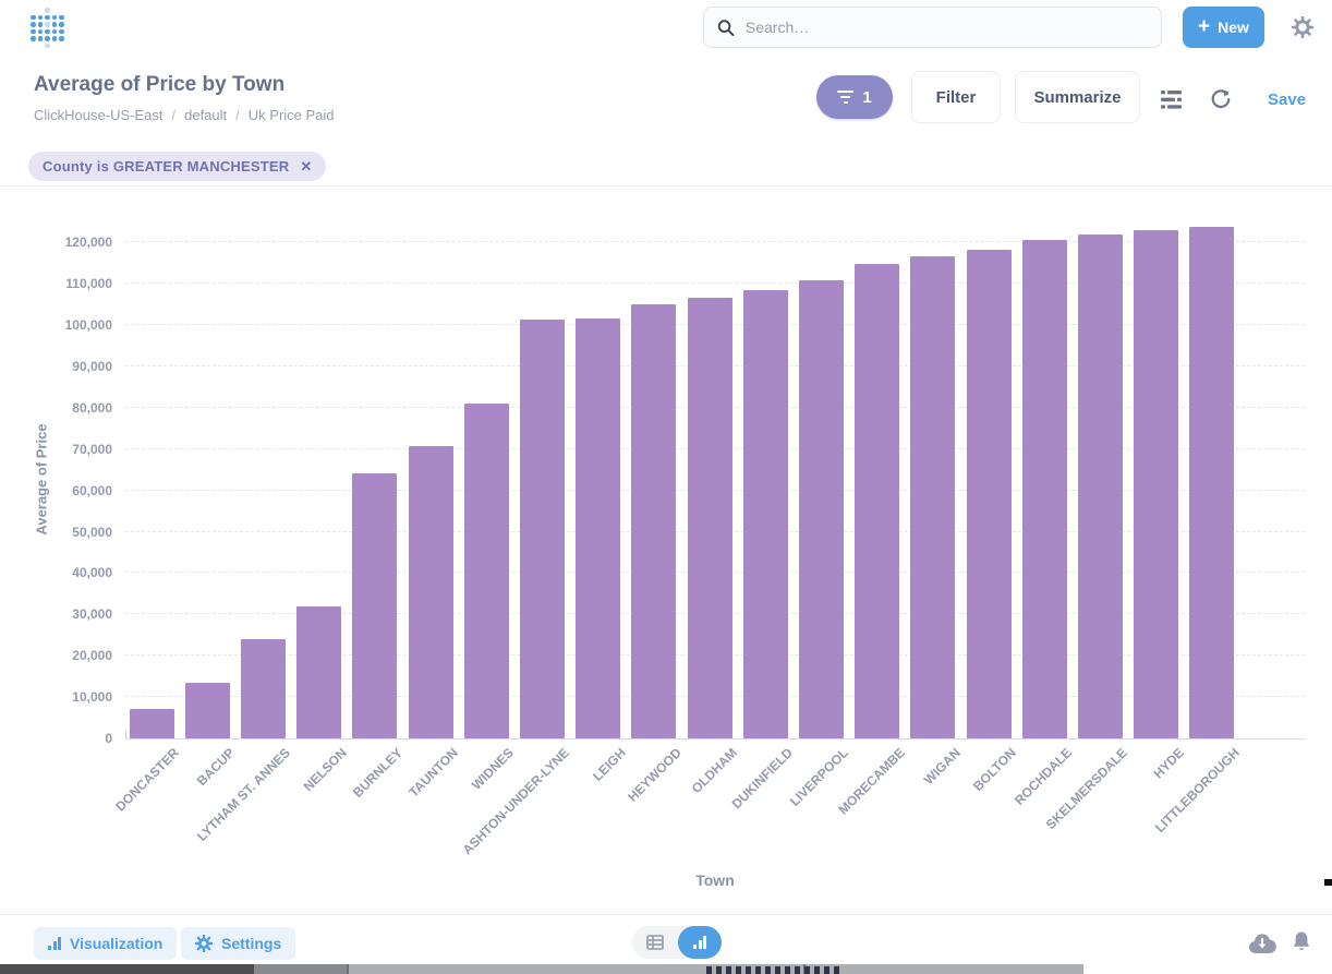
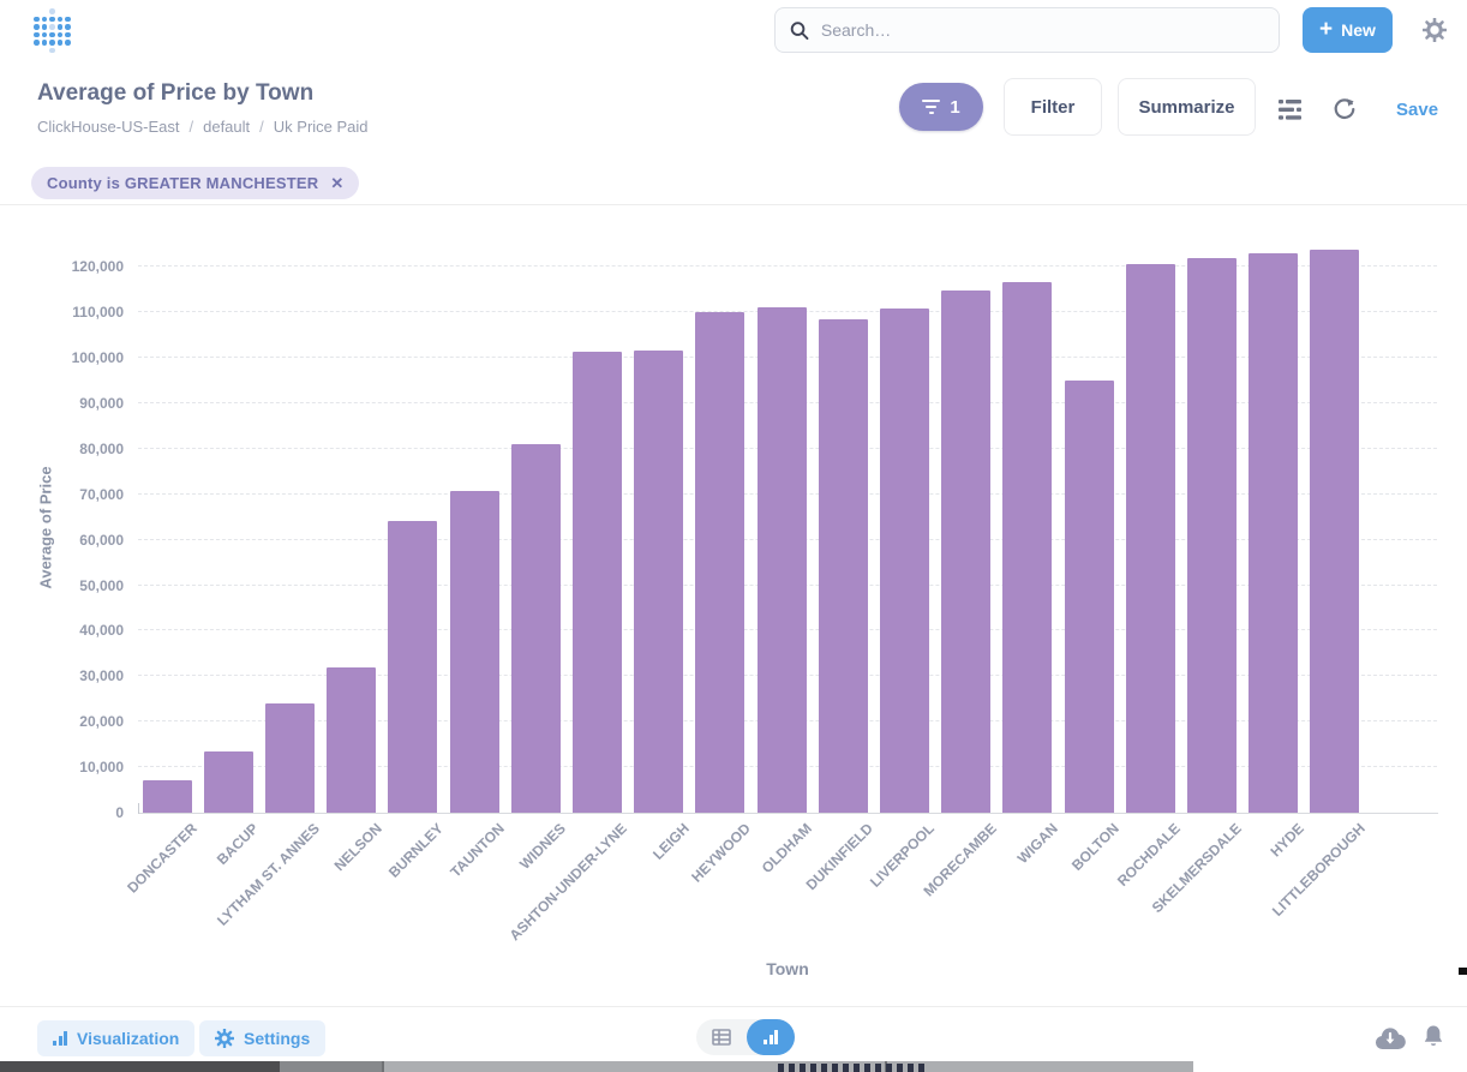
HEYWOOD: 105000 -> 110000
OLDHAM: 107000 -> 111000
BOLTON: 118000 -> 95000
